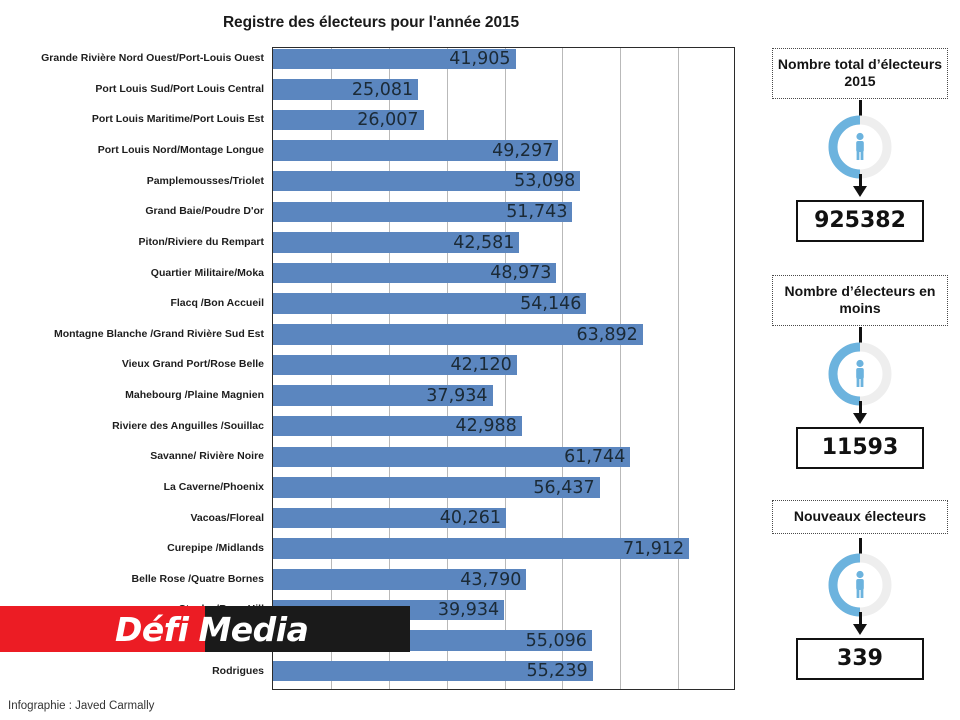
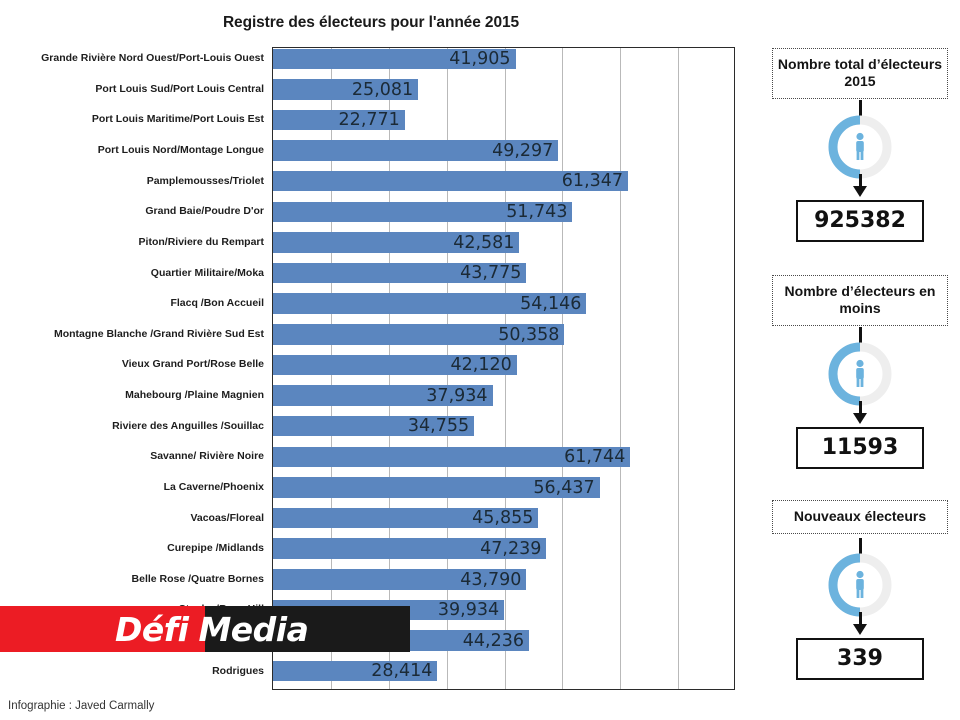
Port Louis Maritime/Port Louis Est: 26,007 -> 22,771
Pamplemousses/Triolet: 53,098 -> 61,347
Quartier Militaire/Moka: 48,973 -> 43,775
Montagne Blanche /Grand Rivière Sud Est: 63,892 -> 50,358
Riviere des Anguilles /Souillac: 42,988 -> 34,755
Vacoas/Floreal: 40,261 -> 45,855
Curepipe /Midlands: 71,912 -> 47,239
Beau Bassin/Petite Rivière: 55,096 -> 44,236
Rodrigues: 55,239 -> 28,414
